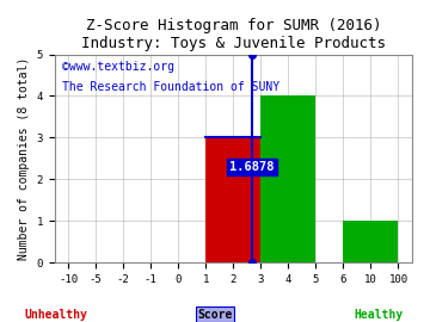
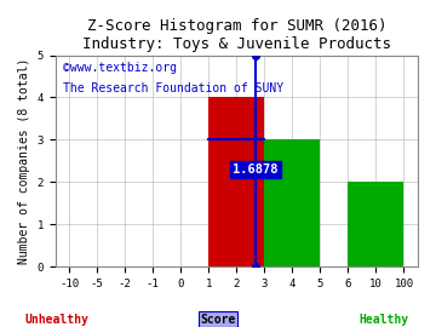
2: 3 -> 4
4: 4 -> 3
10: 1 -> 2
